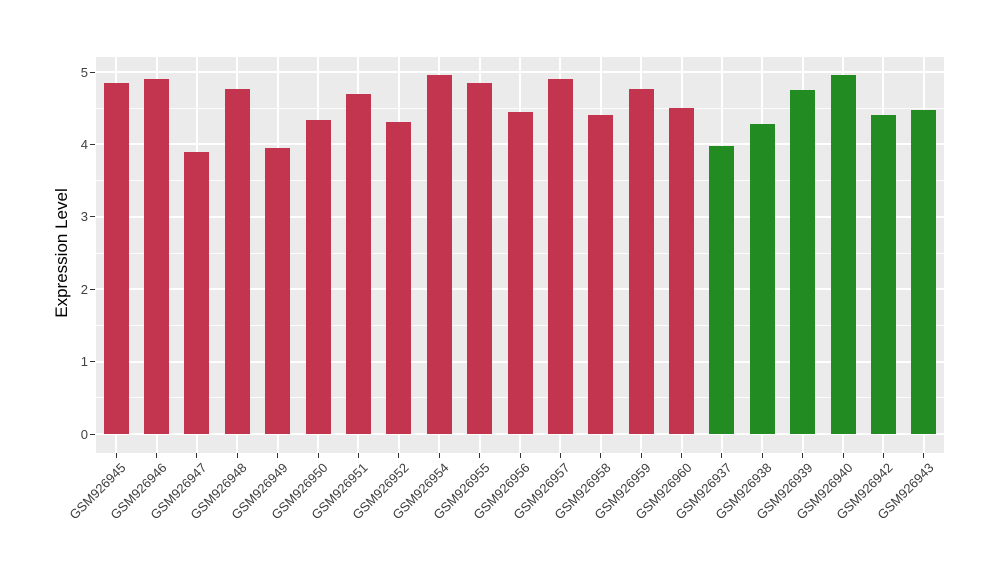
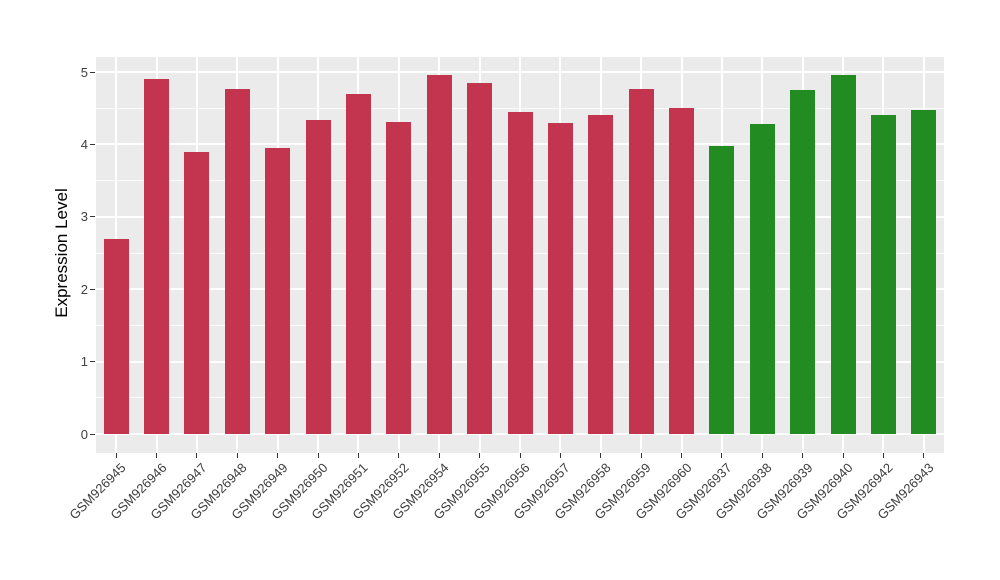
GSM926945: 4.8 -> 2.7
GSM926957: 4.9 -> 4.3
